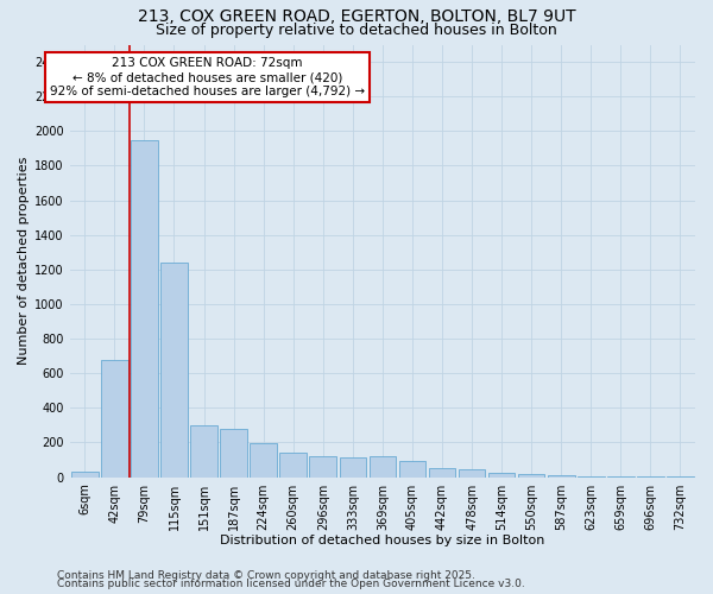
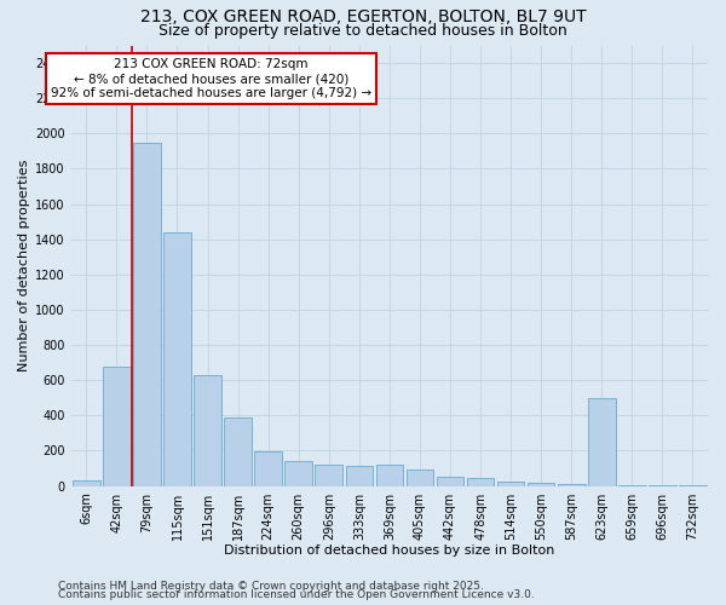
115sqm: 1240 -> 1440
151sqm: 300 -> 630
187sqm: 280 -> 390
623sqm: 0 -> 500
